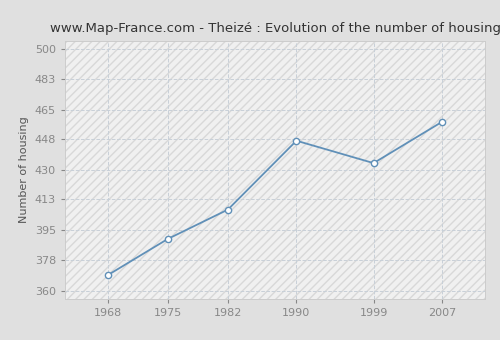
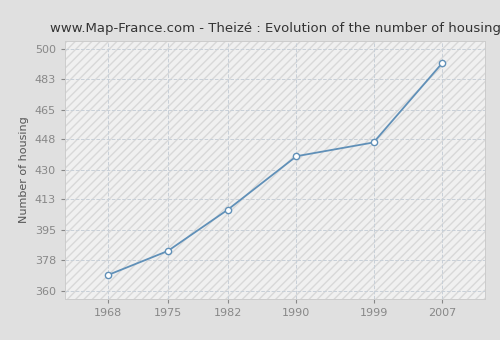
1975: 390 -> 383
1990: 447 -> 438
1999: 434 -> 446
2007: 458 -> 492
